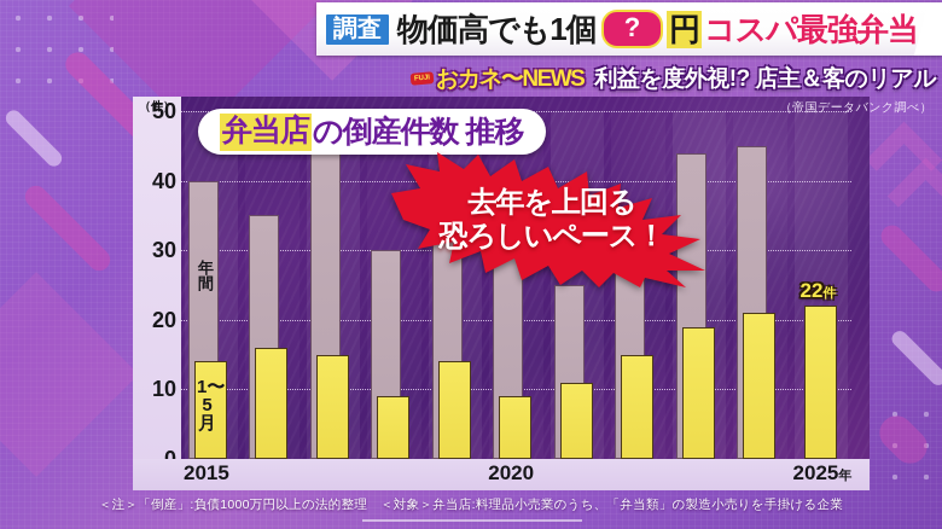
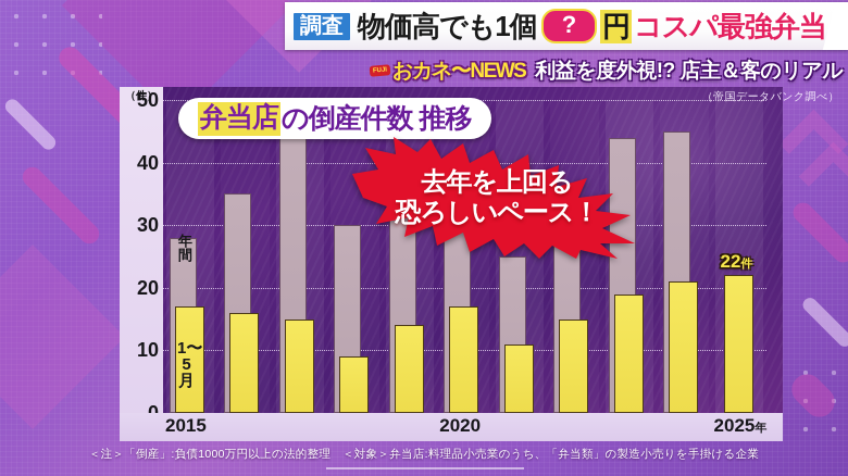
年間/2015: 40 -> 28
1〜5月/2015: 14 -> 17
1〜5月/2020: 9 -> 17
